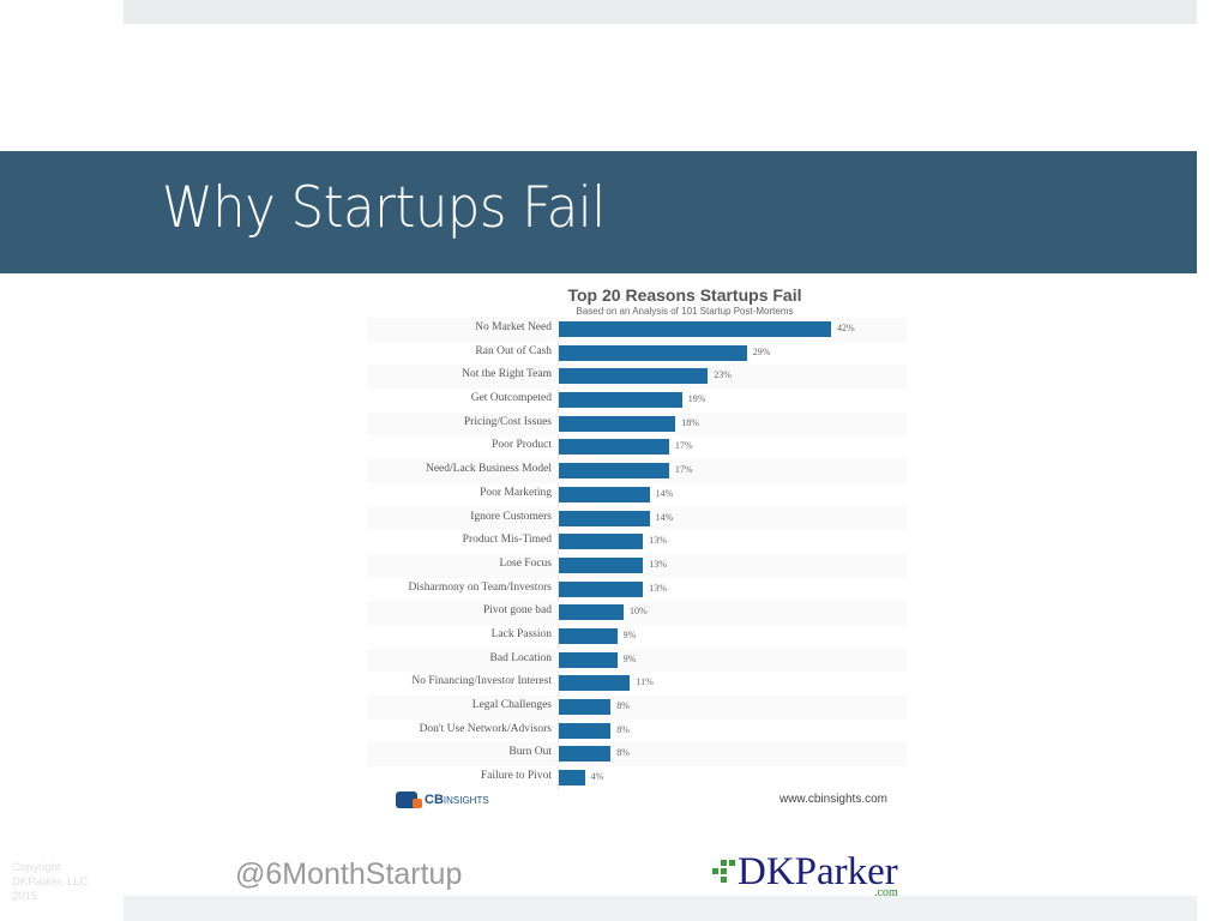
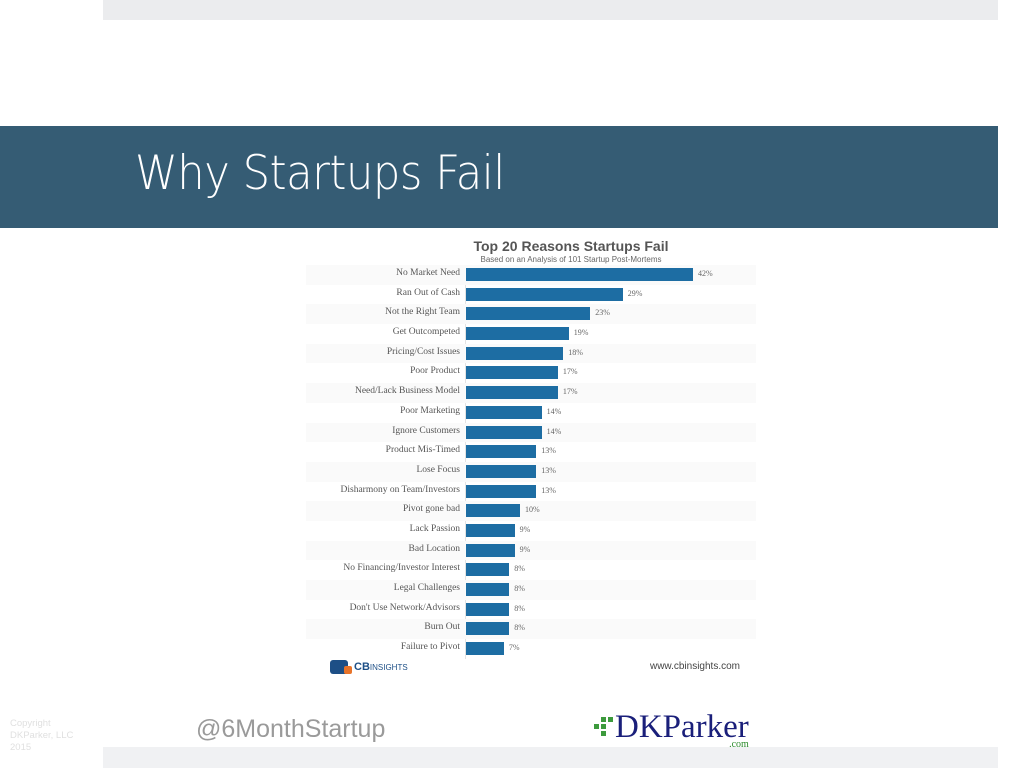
No Financing/Investor Interest: 11% -> 8%
Failure to Pivot: 4% -> 7%
